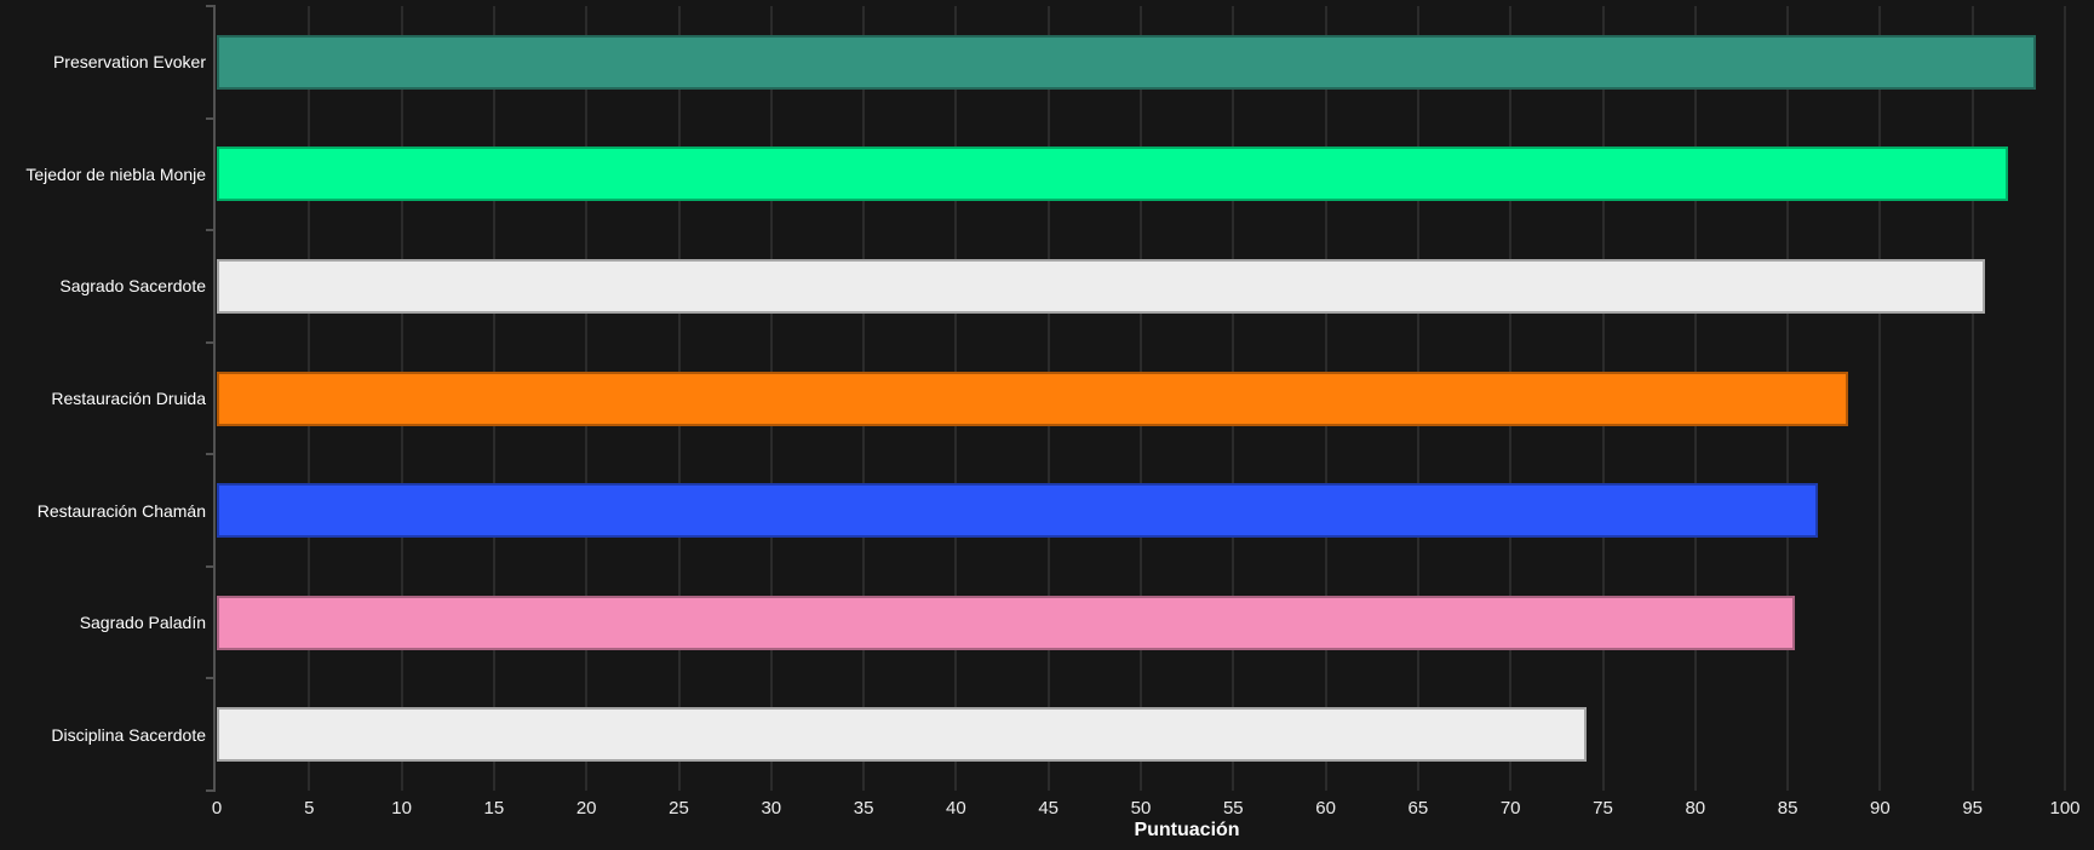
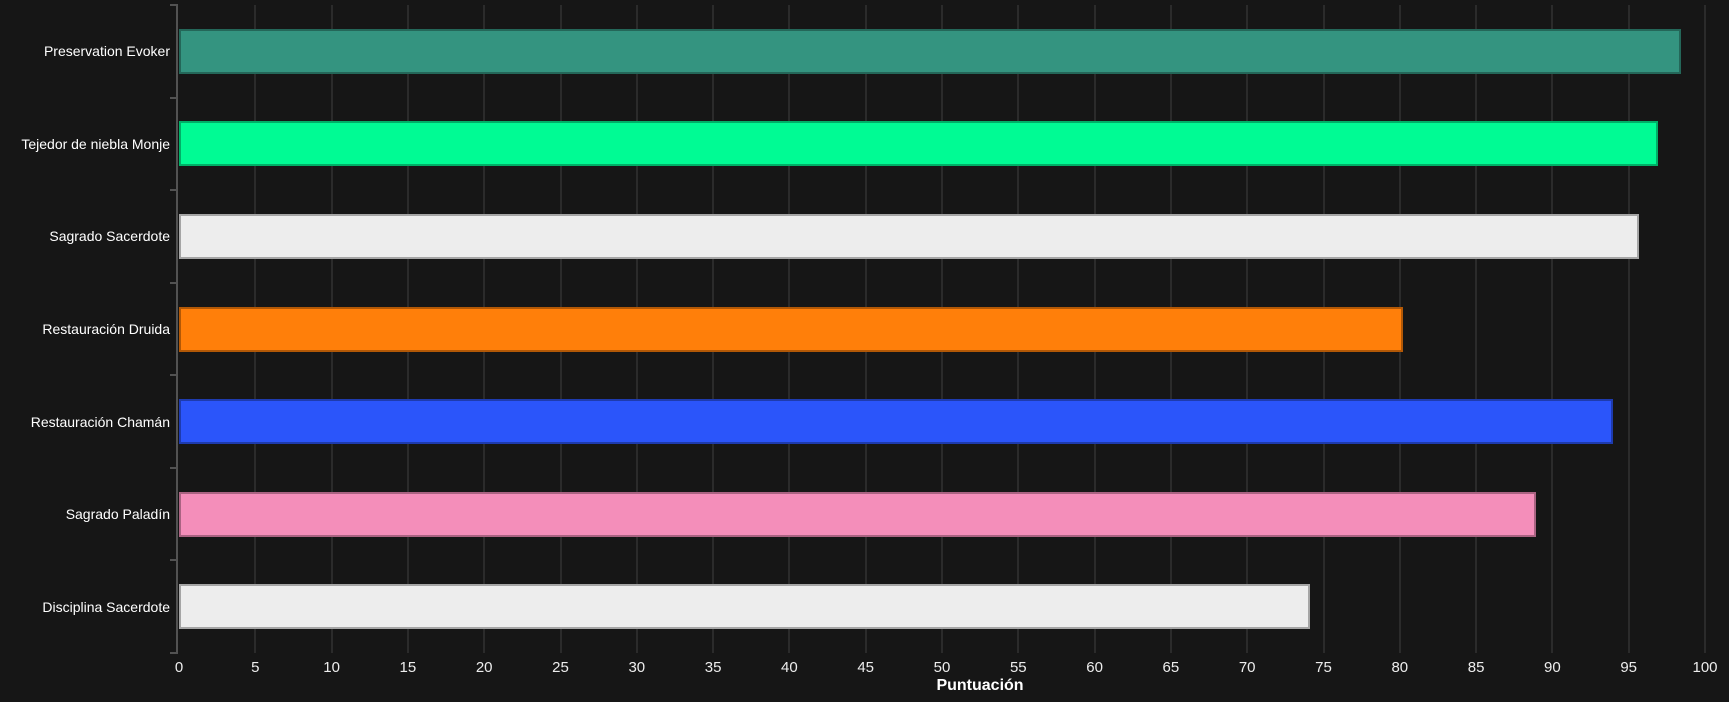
Restauración Druida: 88.3 -> 80.2
Restauración Chamán: 86.6 -> 94.0
Sagrado Paladín: 85.4 -> 88.9
